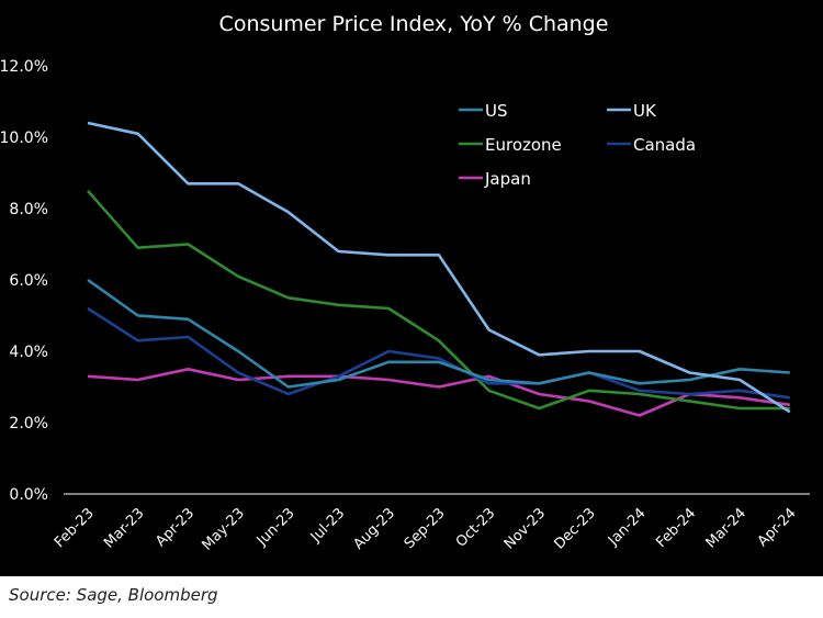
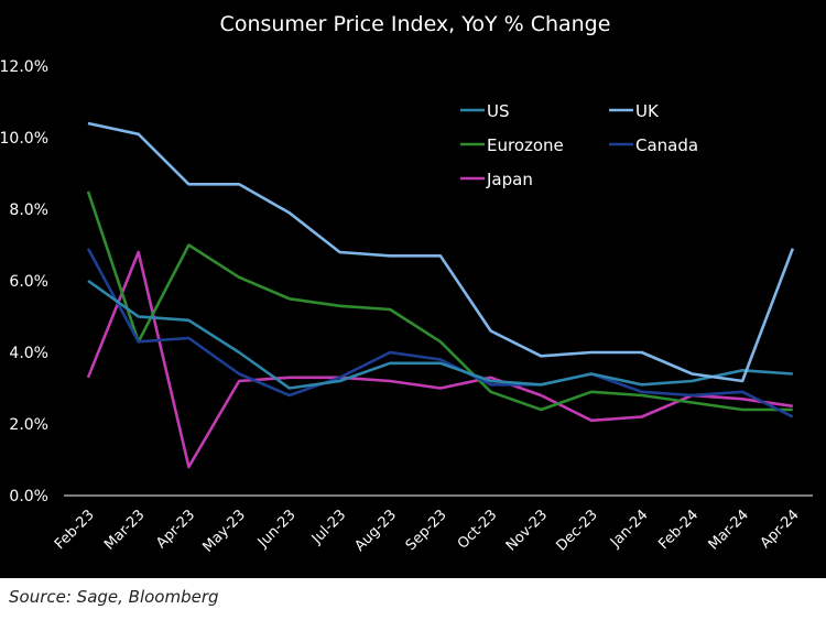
Canada/Feb-23: 5.2% -> 6.9%
Eurozone/Mar-23: 6.9% -> 4.3%
Japan/Mar-23: 3.2% -> 6.8%
Japan/Apr-23: 3.5% -> 0.8%
Japan/Dec-23: 2.6% -> 2.1%
UK/Apr-24: 2.3% -> 6.9%
Canada/Apr-24: 2.7% -> 2.2%
